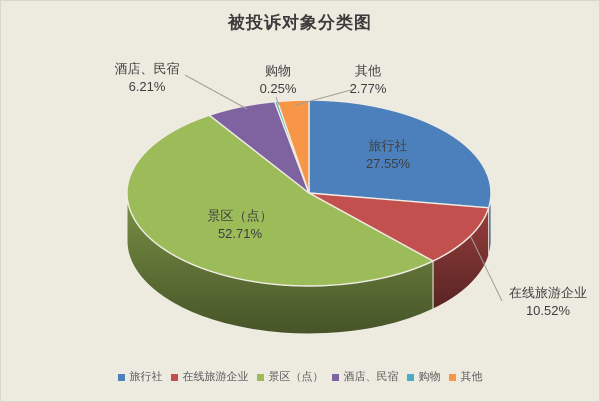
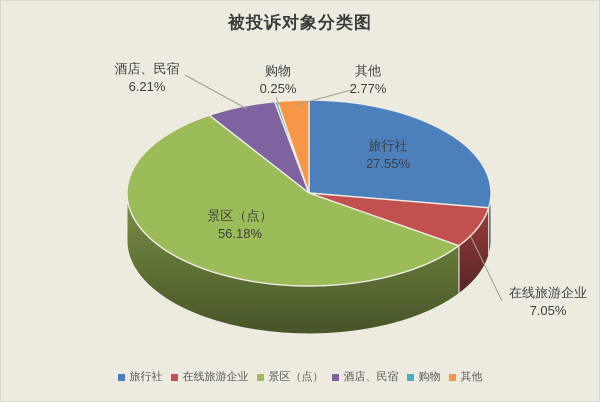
在线旅游企业: 10.52% -> 7.05%
景区（点）: 52.71% -> 56.18%
